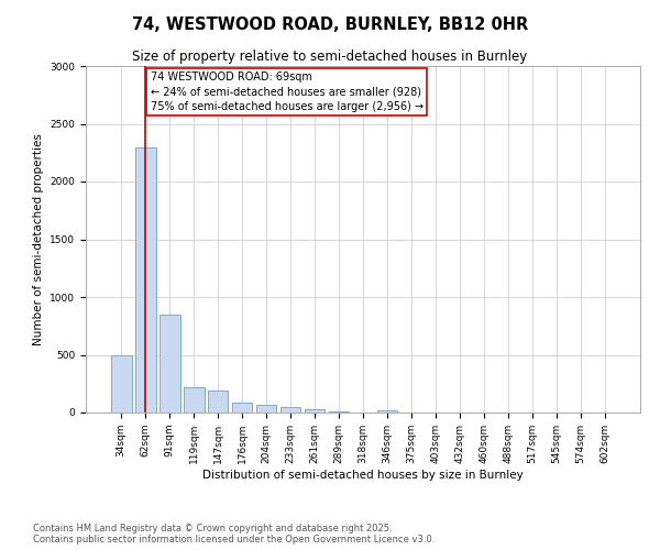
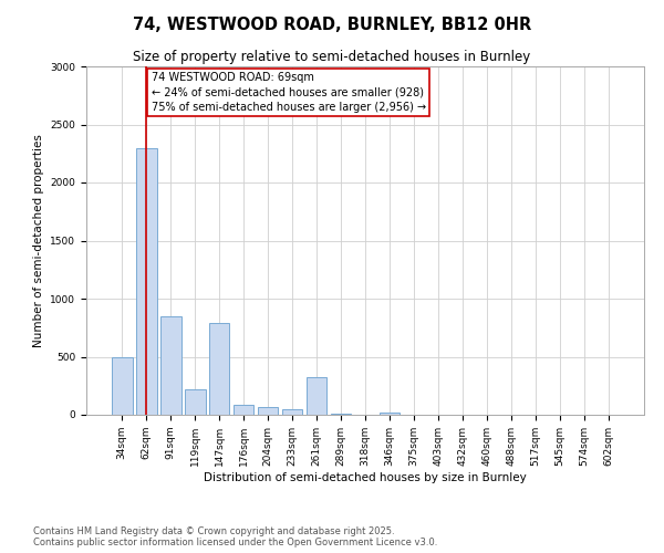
147sqm: 200 -> 790
261sqm: 20 -> 320
